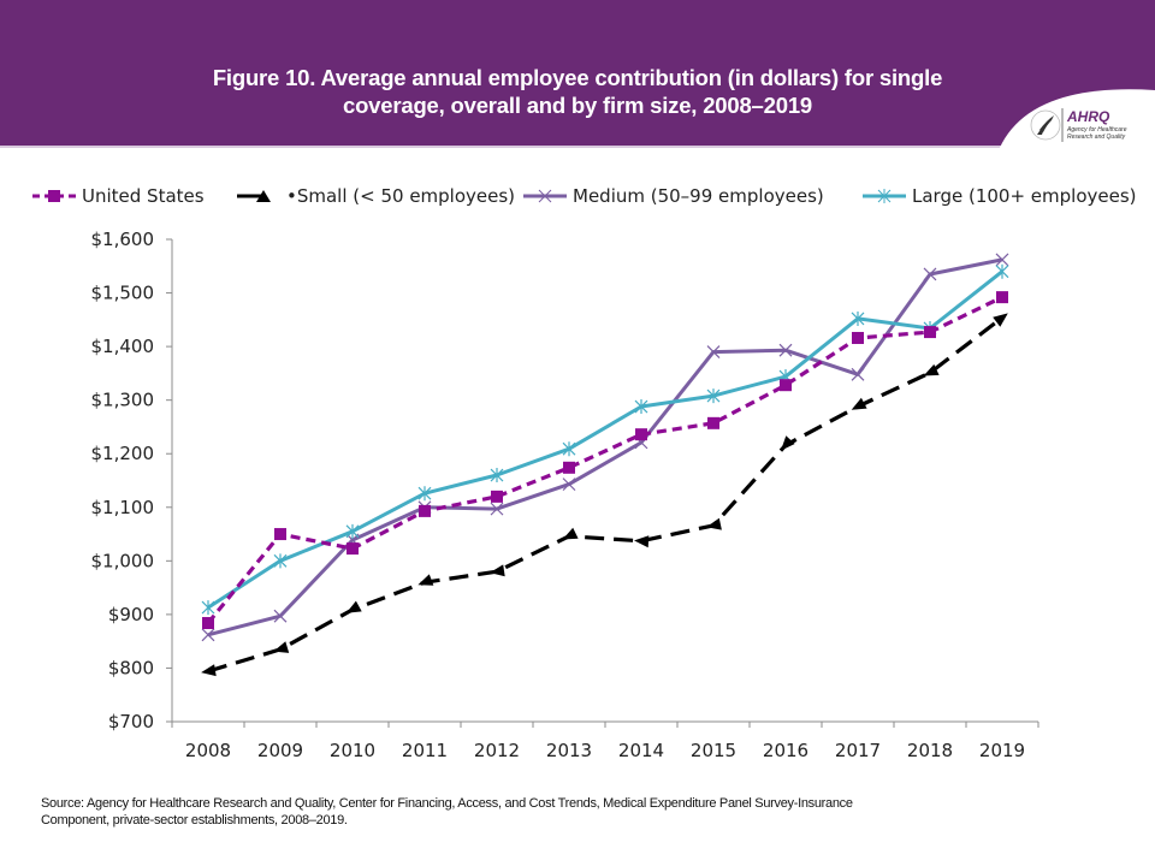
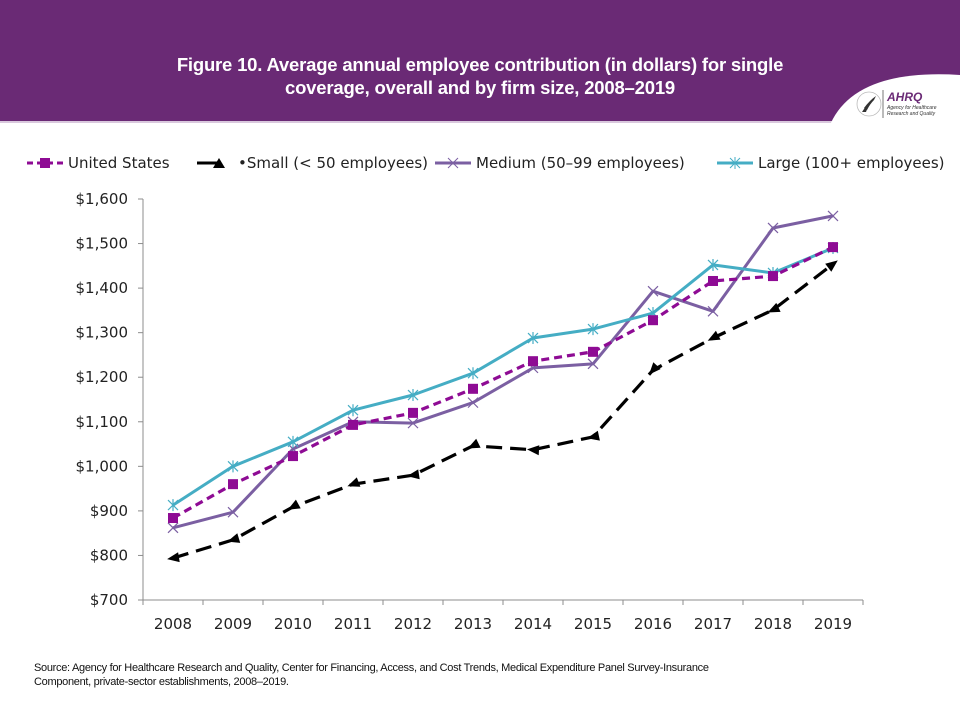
United States/2009: $1050 -> $960
Medium (50–99 employees)/2015: $1390 -> $1230
Large (100+ employees)/2019: $1540 -> $1490
